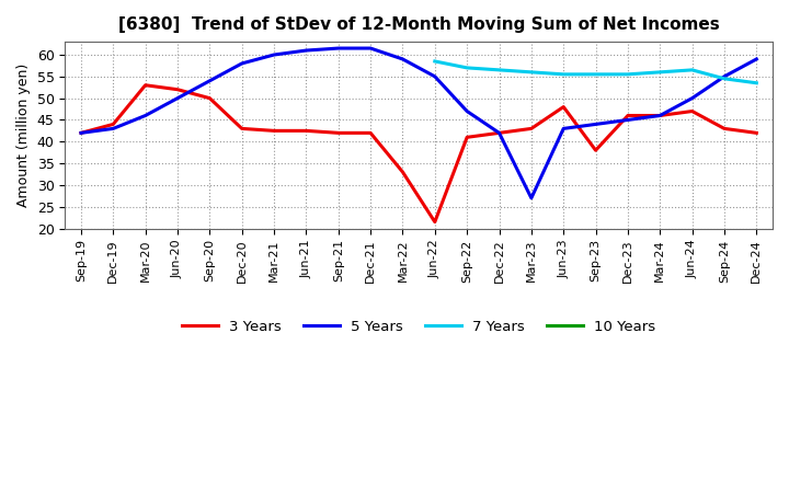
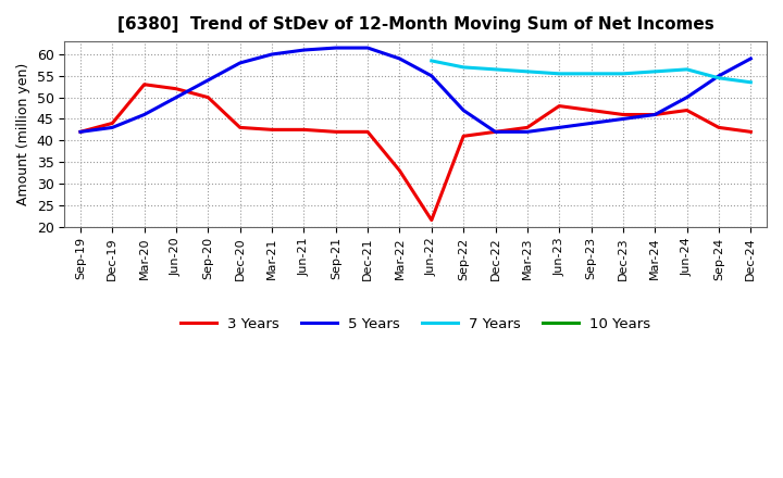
5 Years/Mar-23: 27.0 -> 42.0
3 Years/Sep-23: 38.0 -> 47.0
